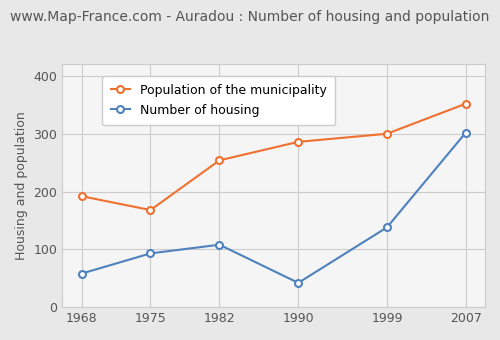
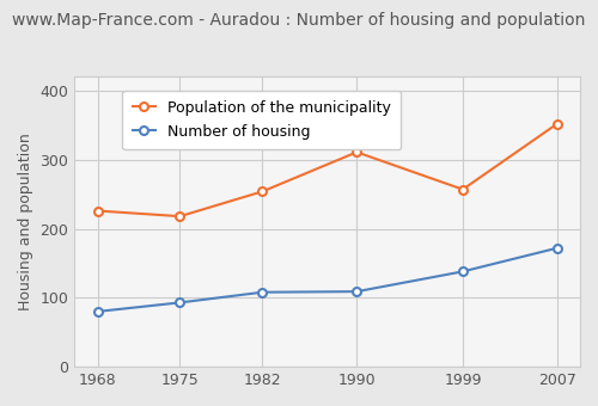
Number of housing/1968: 58 -> 80
Population of the municipality/1968: 192 -> 226
Population of the municipality/1975: 168 -> 218
Number of housing/1990: 42 -> 109
Population of the municipality/1990: 286 -> 311
Population of the municipality/1999: 300 -> 257
Number of housing/2007: 302 -> 172
